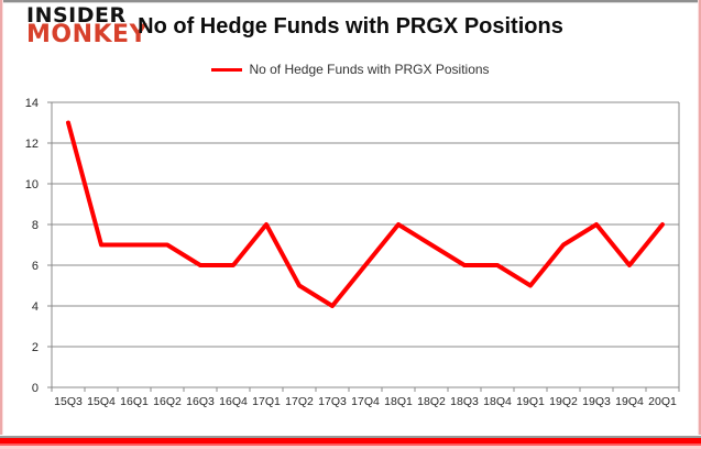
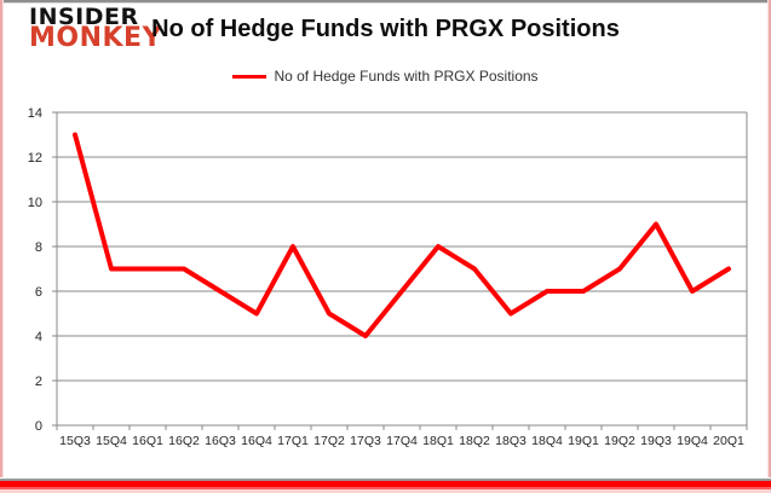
16Q4: 6 -> 5
18Q3: 6 -> 5
19Q1: 5 -> 6
19Q3: 8 -> 9
20Q1: 8 -> 7
